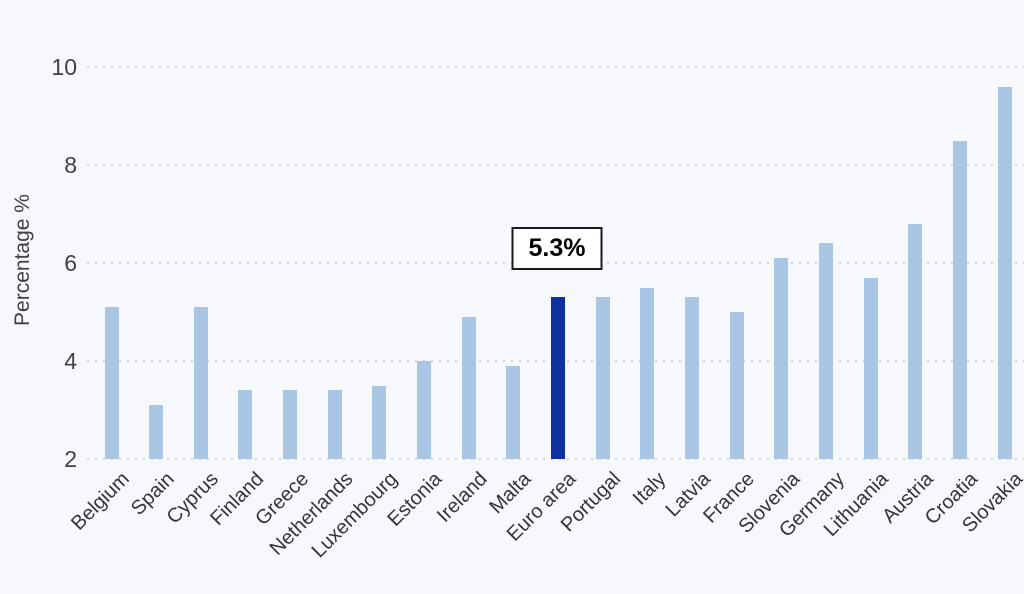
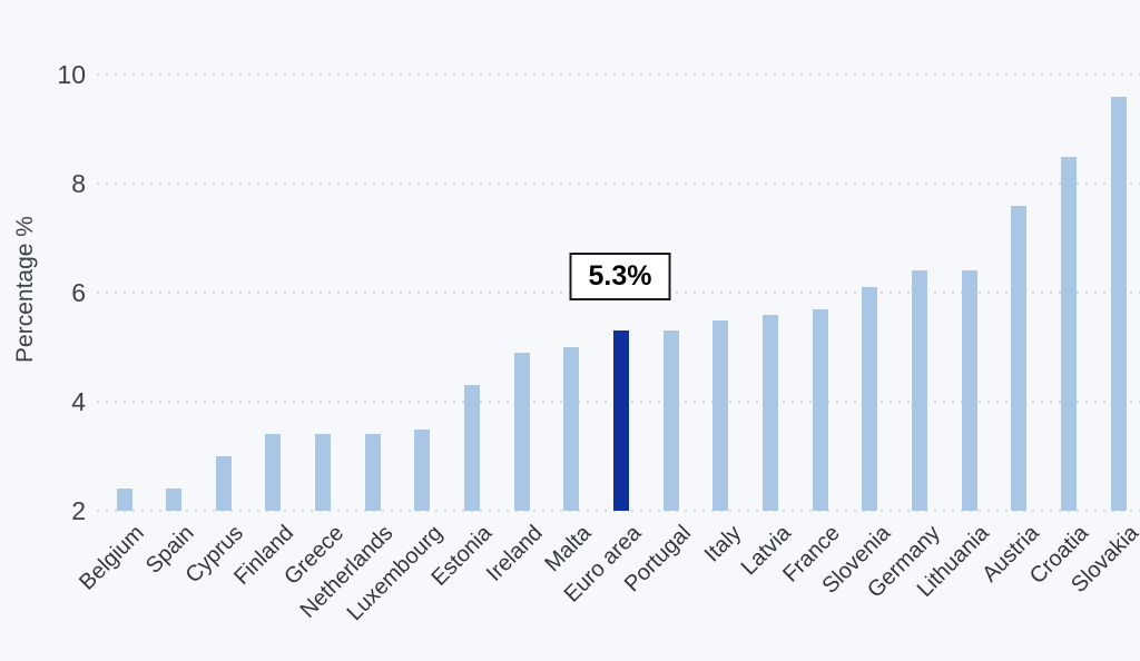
Belgium: 5.1 -> 2.4
Spain: 3.1 -> 2.4
Cyprus: 5.1 -> 3.0
Estonia: 4.0 -> 4.3
Malta: 3.9 -> 5.0
Latvia: 5.3 -> 5.6
France: 5.0 -> 5.7
Lithuania: 5.7 -> 6.4
Austria: 6.8 -> 7.6
